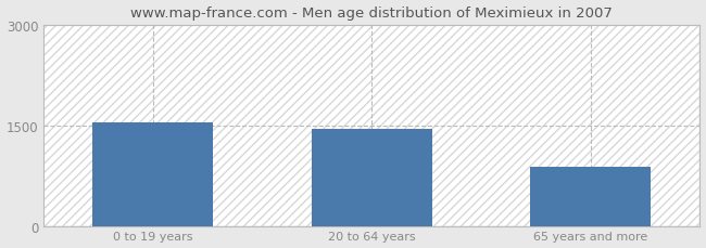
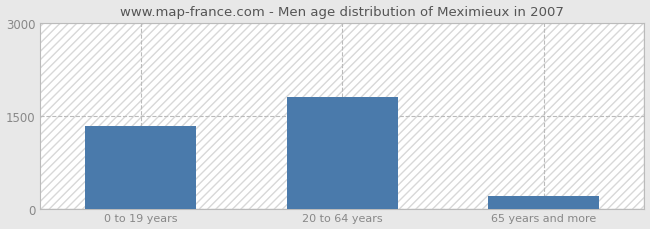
0 to 19 years: 1540 -> 1340
20 to 64 years: 1440 -> 1800
65 years and more: 880 -> 200
